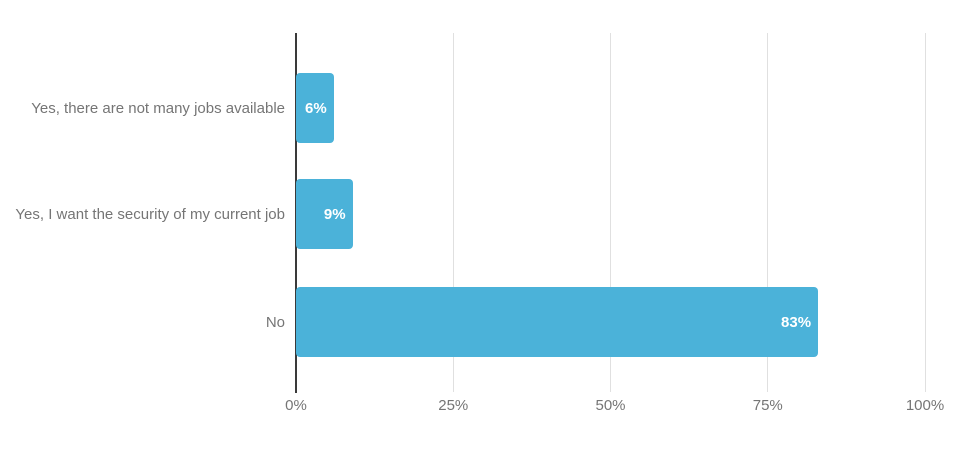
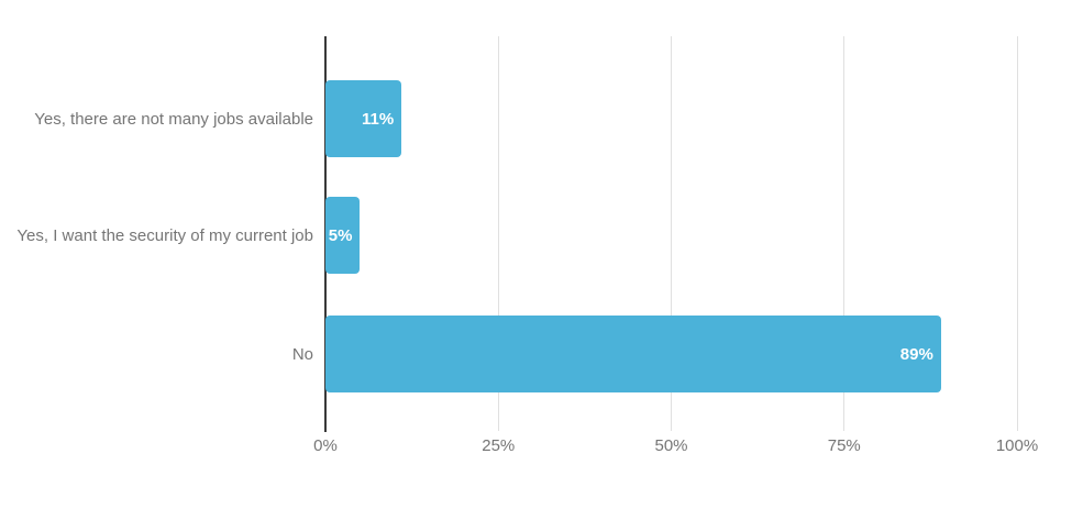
Yes, there are not many jobs available: 6% -> 11%
Yes, I want the security of my current job: 9% -> 5%
No: 83% -> 89%
